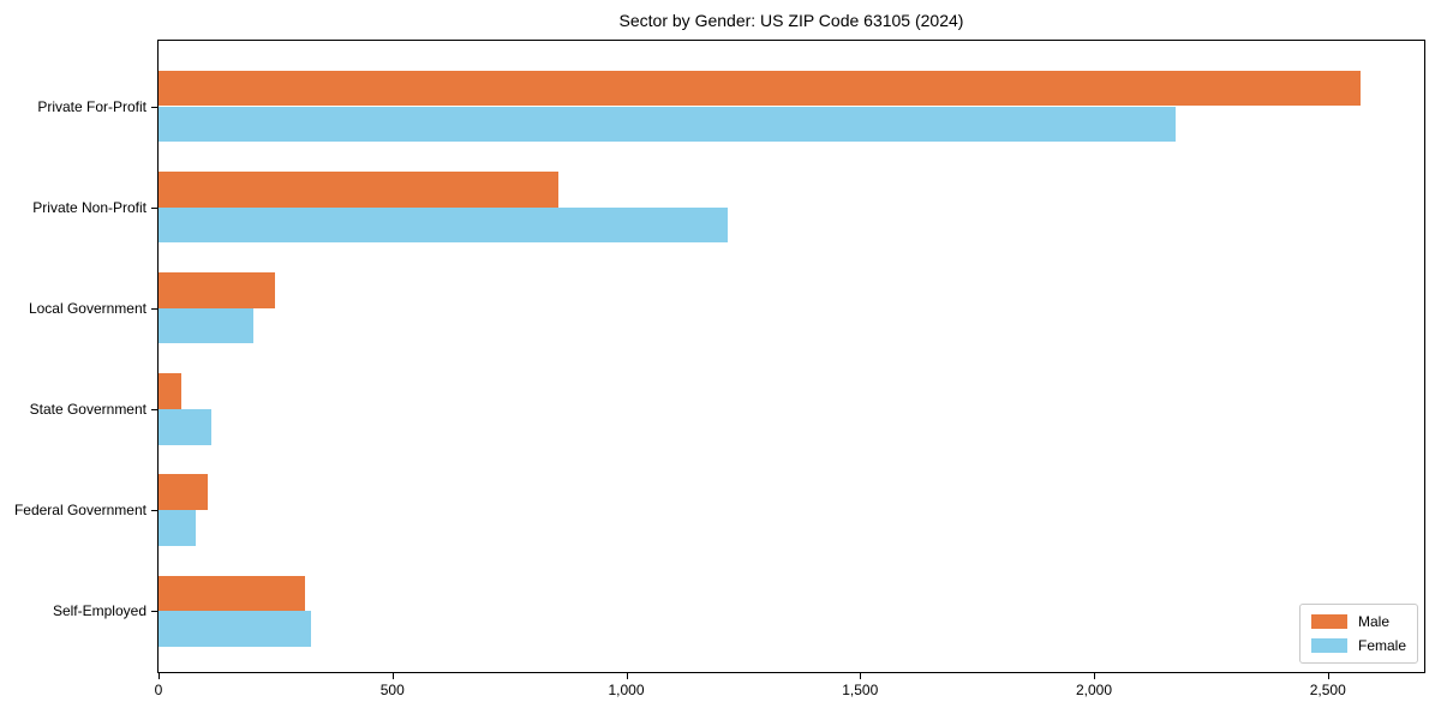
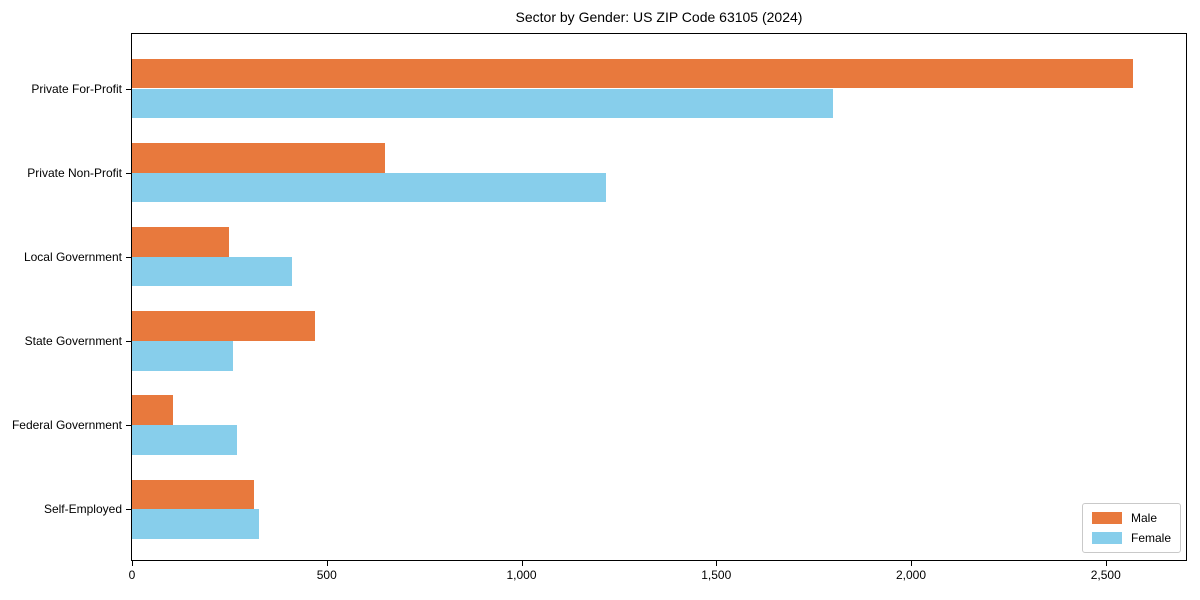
Female/Private For-Profit: 2180 -> 1800
Male/Private Non-Profit: 860 -> 650
Female/Local Government: 200 -> 410
Male/State Government: 50 -> 470
Female/State Government: 110 -> 260
Female/Federal Government: 80 -> 270
